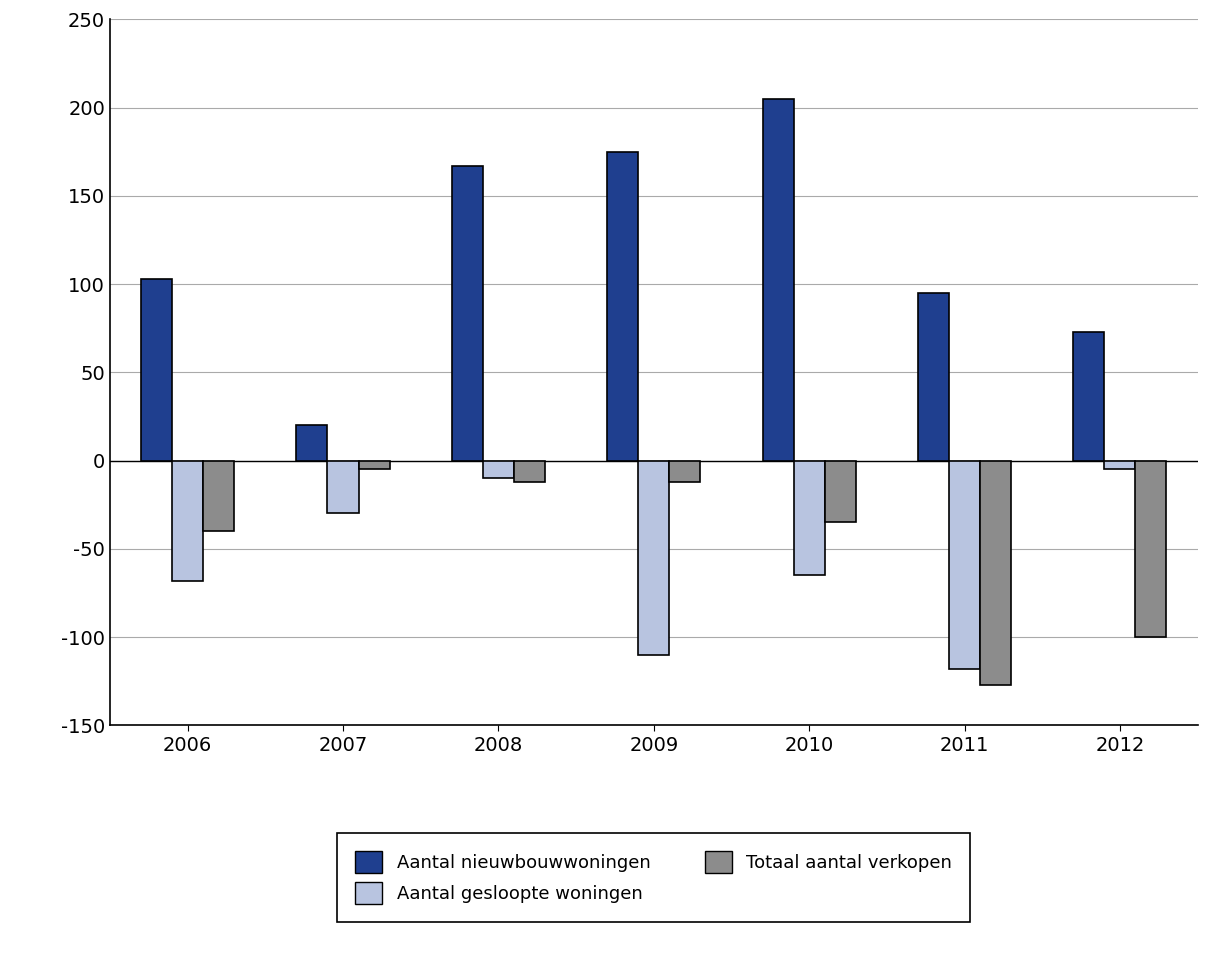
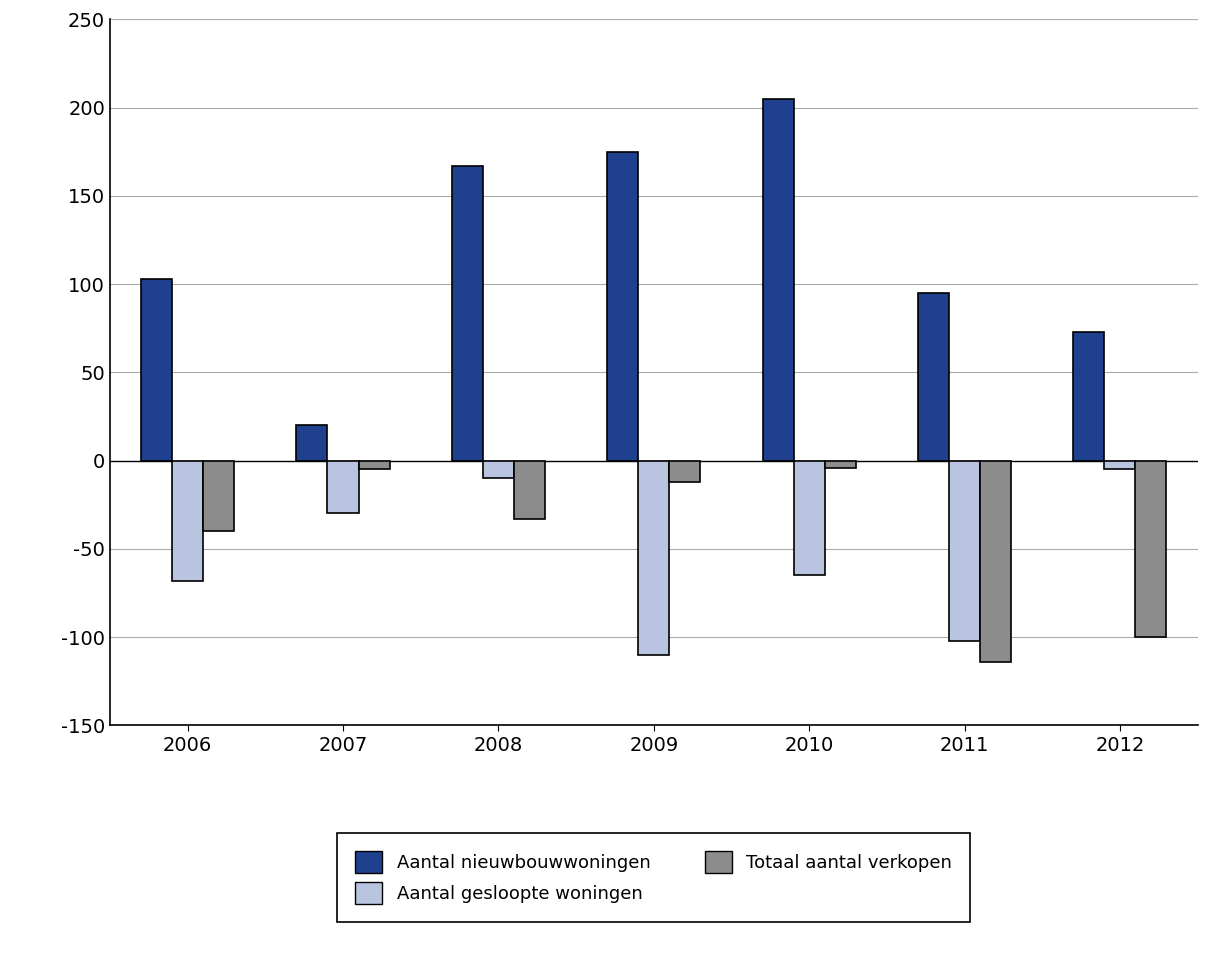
Totaal aantal verkopen/2008: -12 -> -33
Totaal aantal verkopen/2010: -35 -> -4
Aantal gesloopte woningen/2011: -118 -> -102
Totaal aantal verkopen/2011: -127 -> -114
